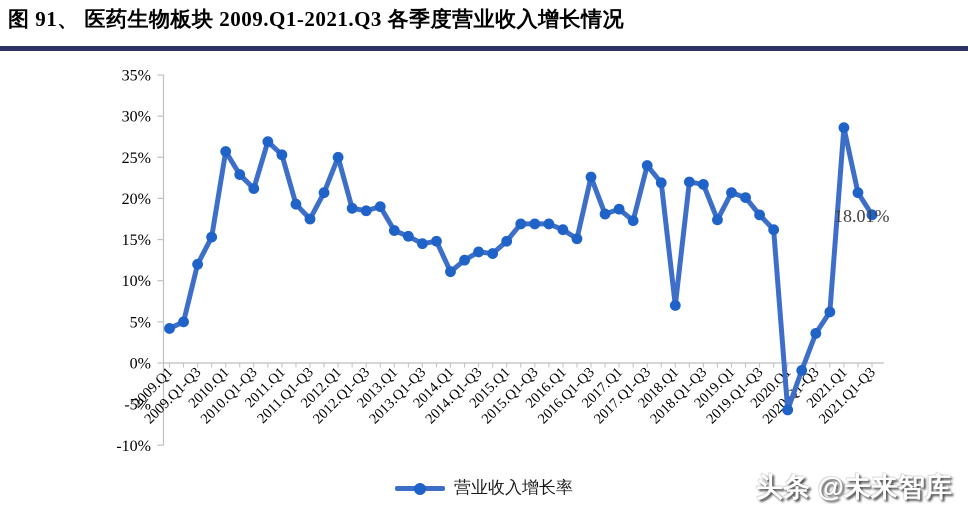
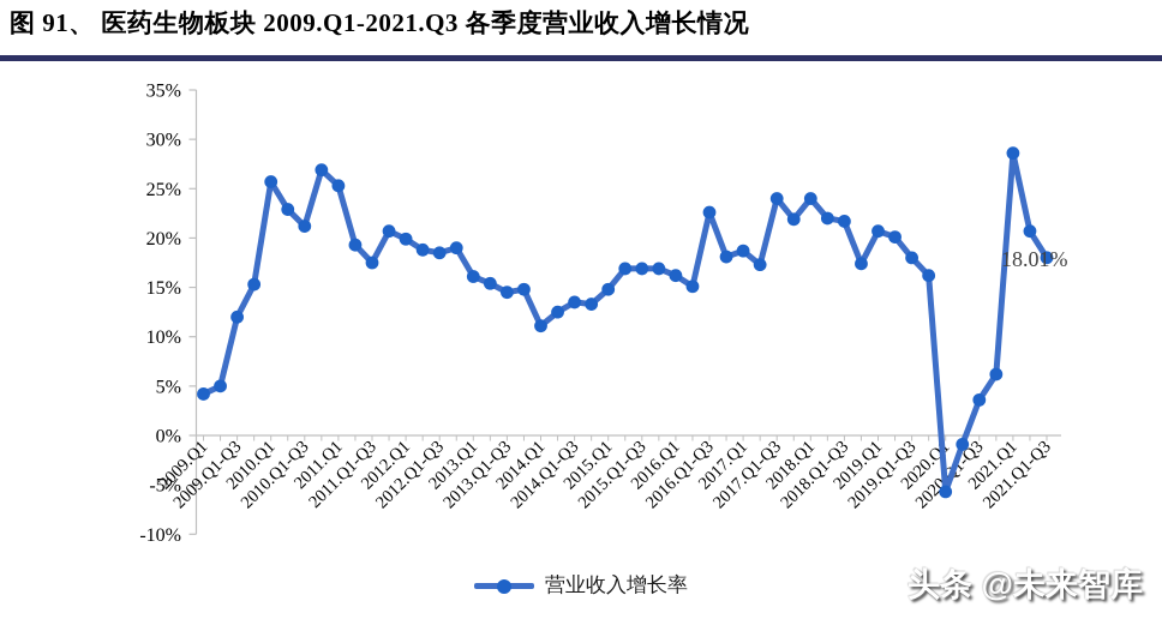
2012.Q1: 25% -> 20%
2018.Q1: 7% -> 24%
